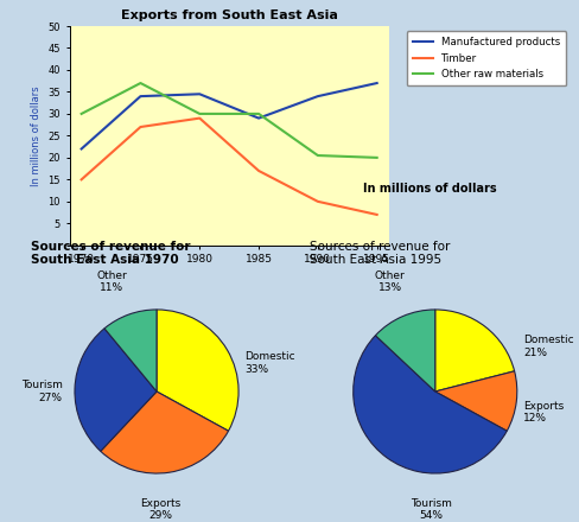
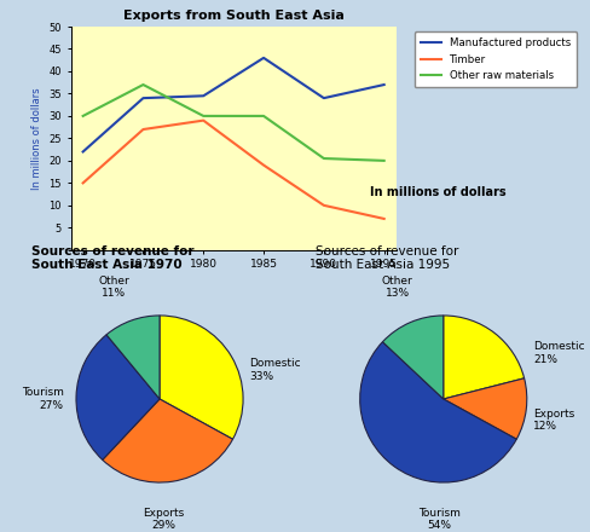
Manufactured products/1985: 29.0 -> 43.0
Timber/1985: 17 -> 19
